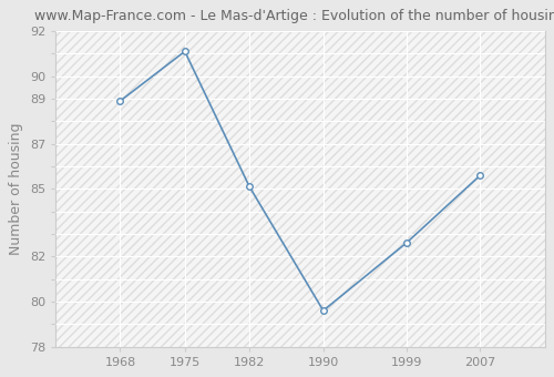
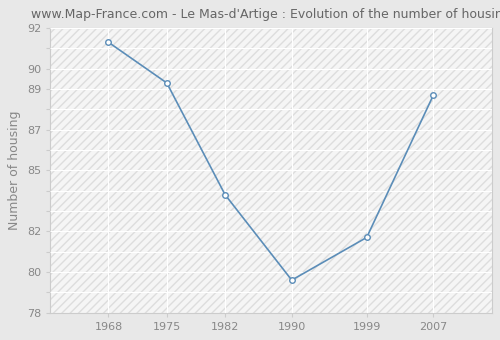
1968: 88.9 -> 91.3
1975: 91.1 -> 89.3
1982: 85.1 -> 83.8
1999: 82.6 -> 81.7
2007: 85.6 -> 88.7
